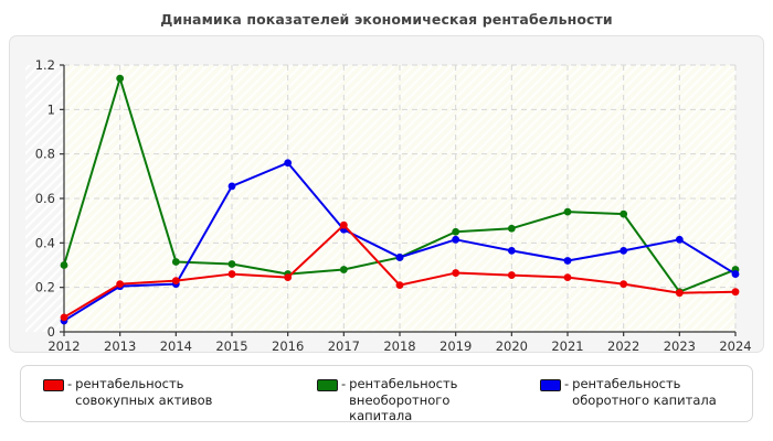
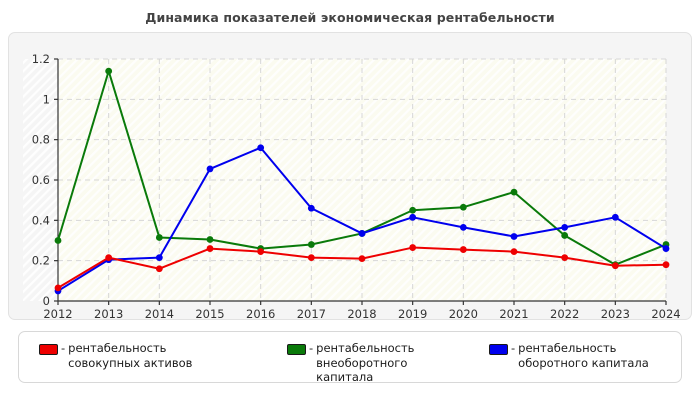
рентабельность совокупных активов/2014: 0.23 -> 0.16
рентабельность совокупных активов/2017: 0.48 -> 0.21
рентабельность внеоборотного капитала/2022: 0.53 -> 0.33
